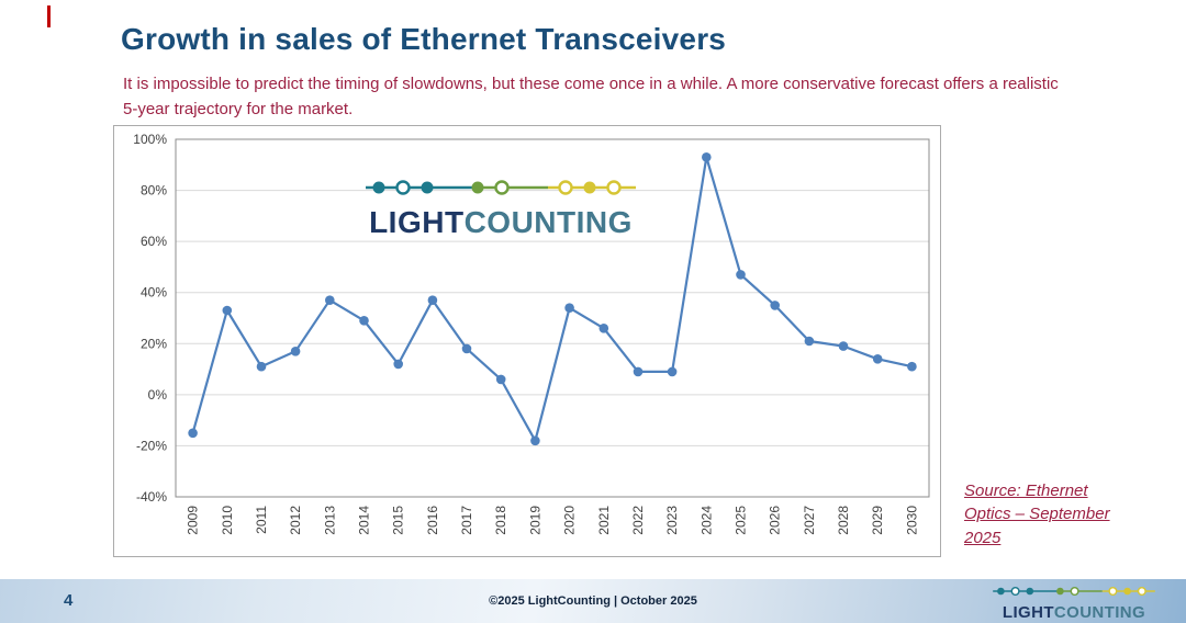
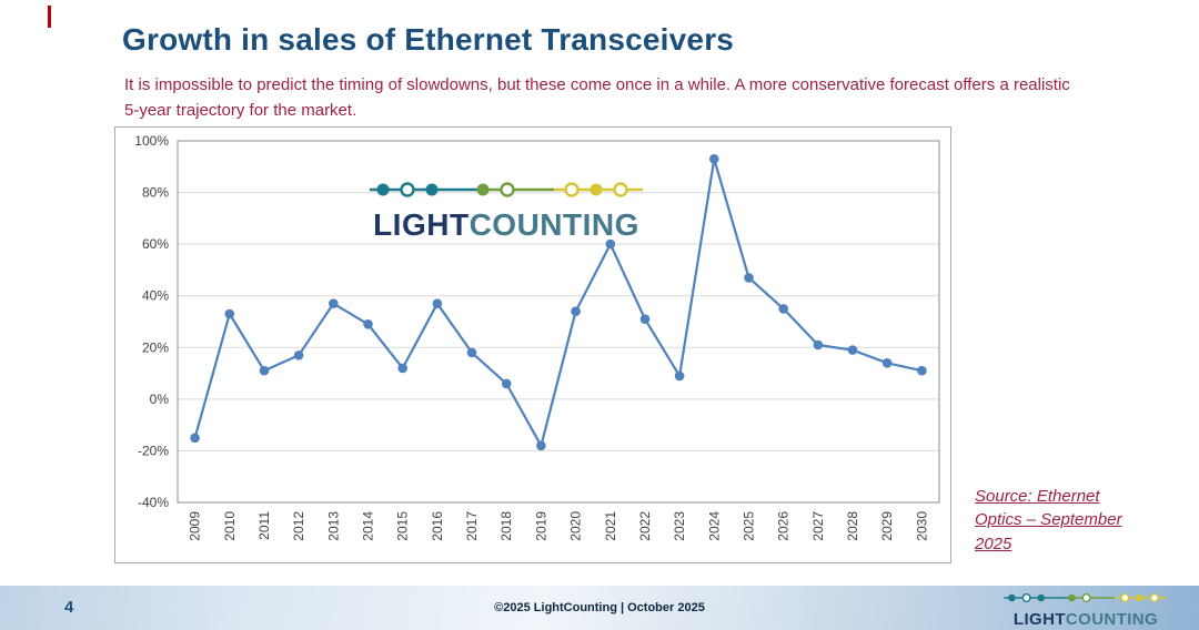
2021: 26% -> 60%
2022: 9% -> 31%
